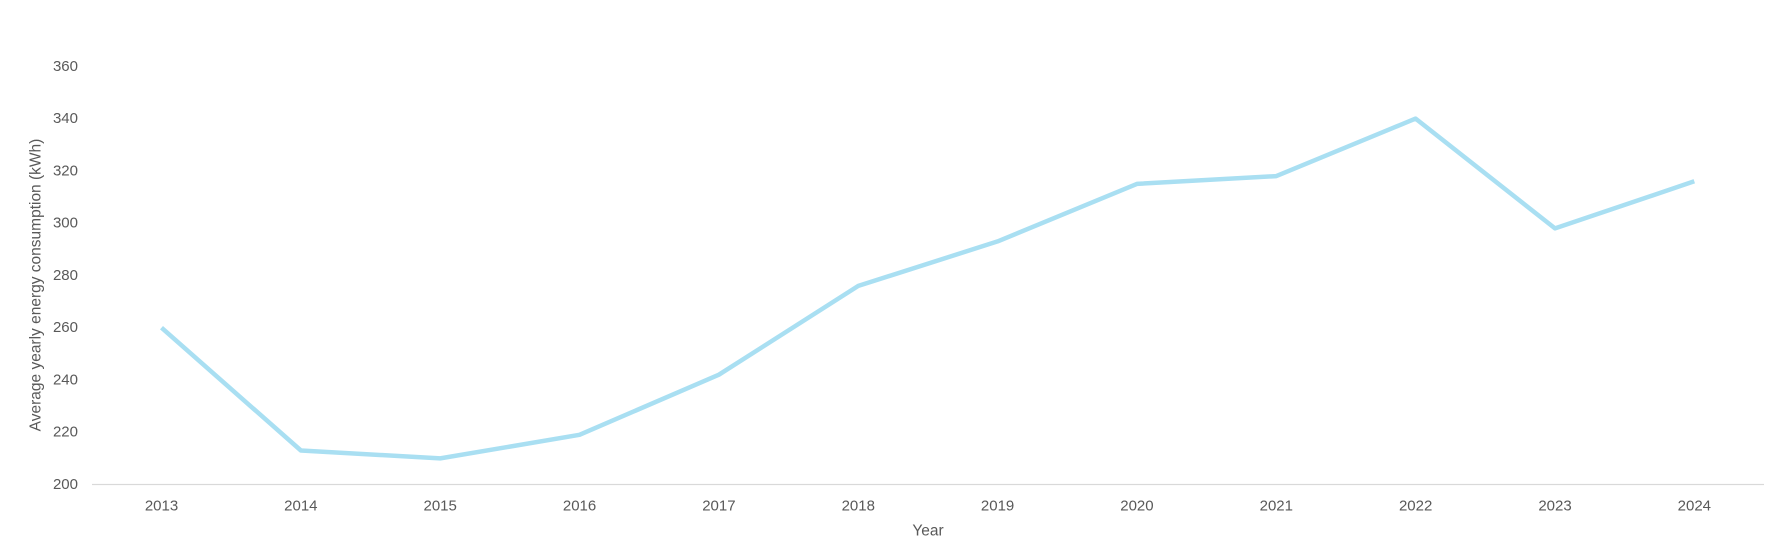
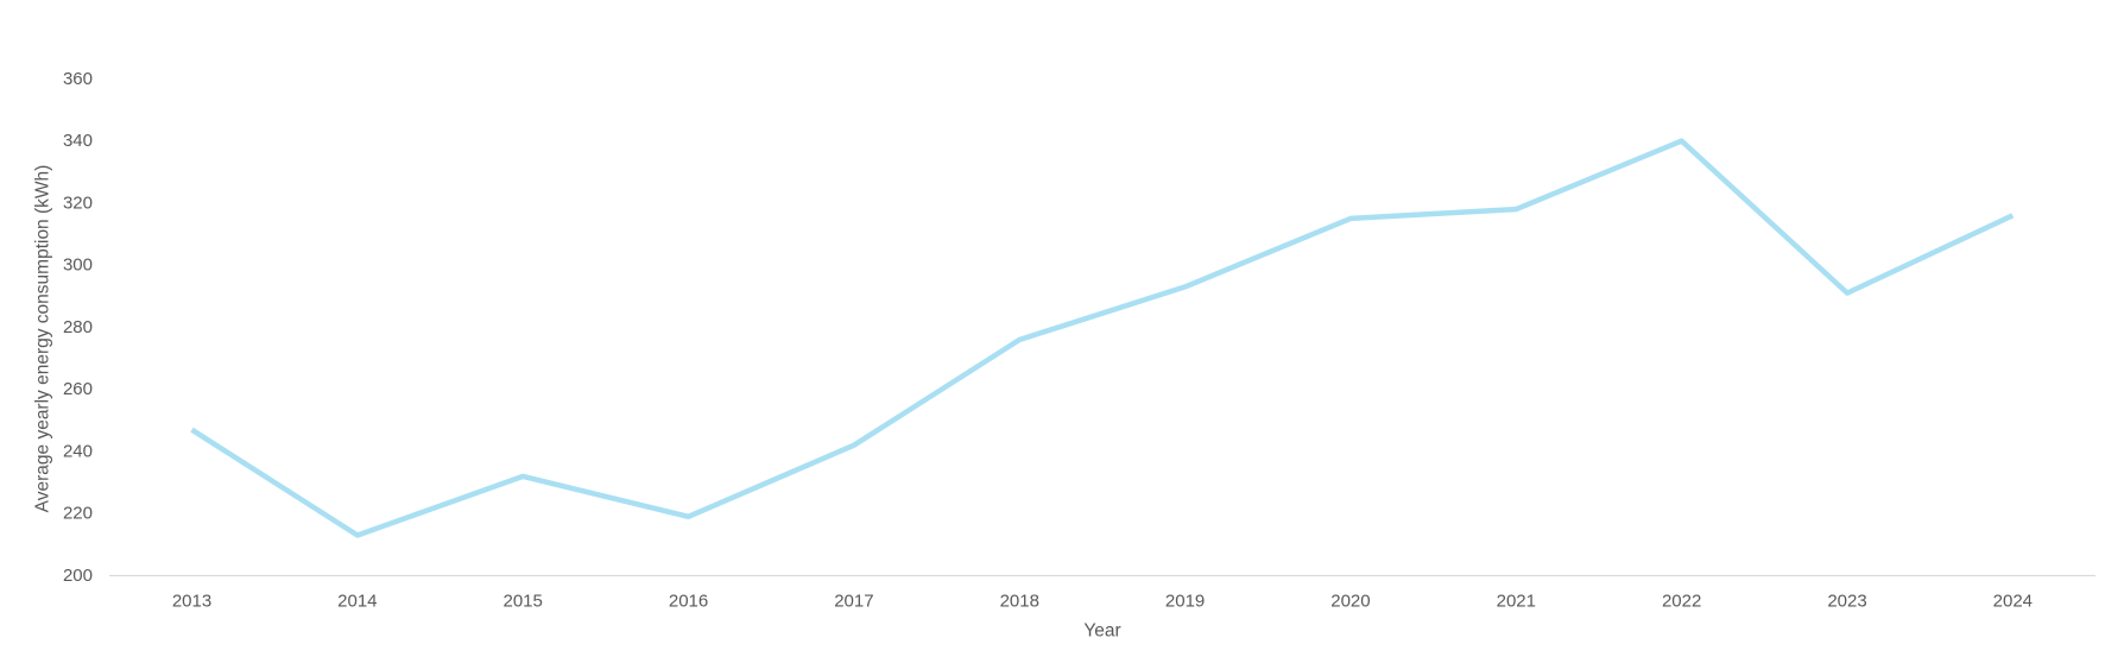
2013: 260 -> 247
2015: 210 -> 232
2023: 298 -> 291
